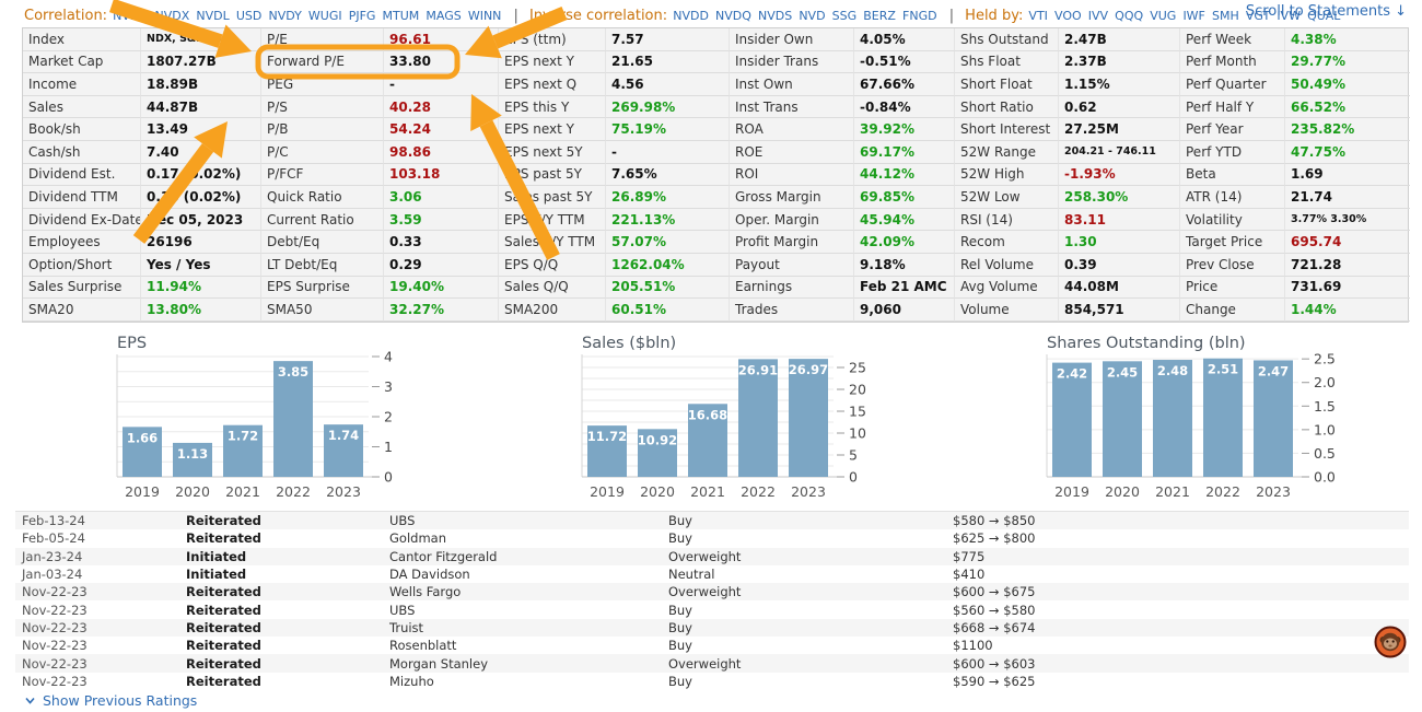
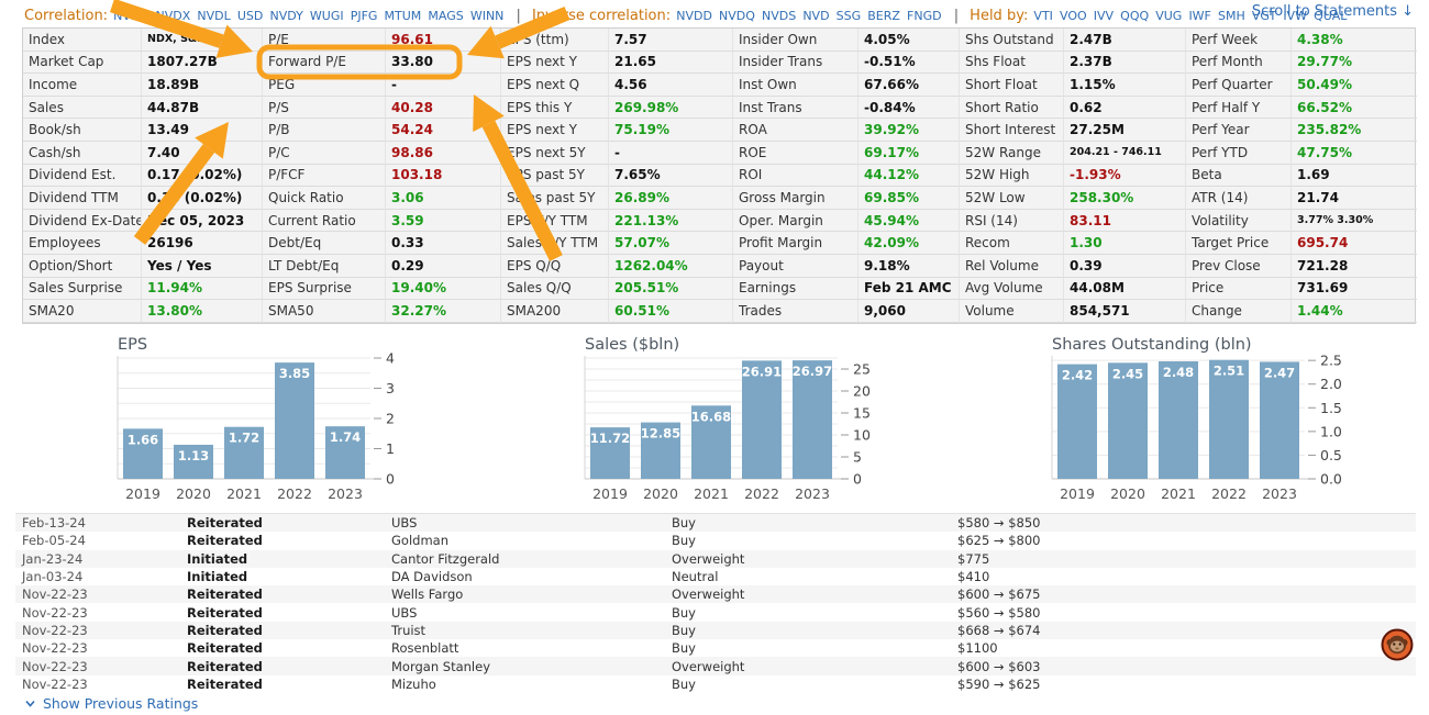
Sales ($bln)/2020: 10.92 -> 12.85
